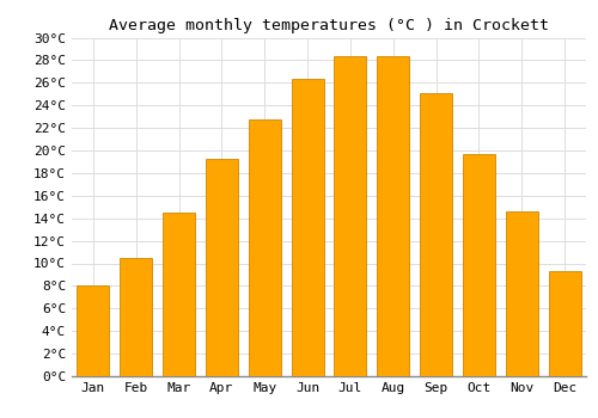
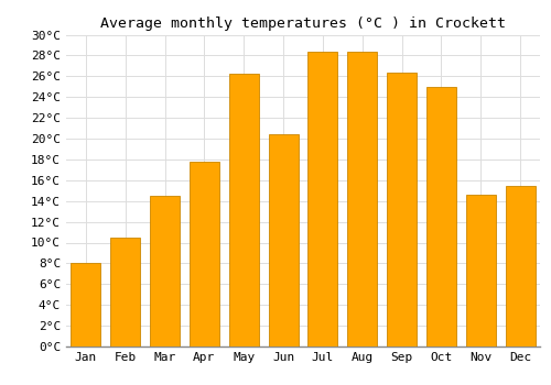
Apr: 19.3°C -> 17.8°C
May: 22.7°C -> 26.2°C
Jun: 26.3°C -> 20.4°C
Sep: 25.1°C -> 26.4°C
Oct: 19.7°C -> 25.0°C
Dec: 9.3°C -> 15.4°C
